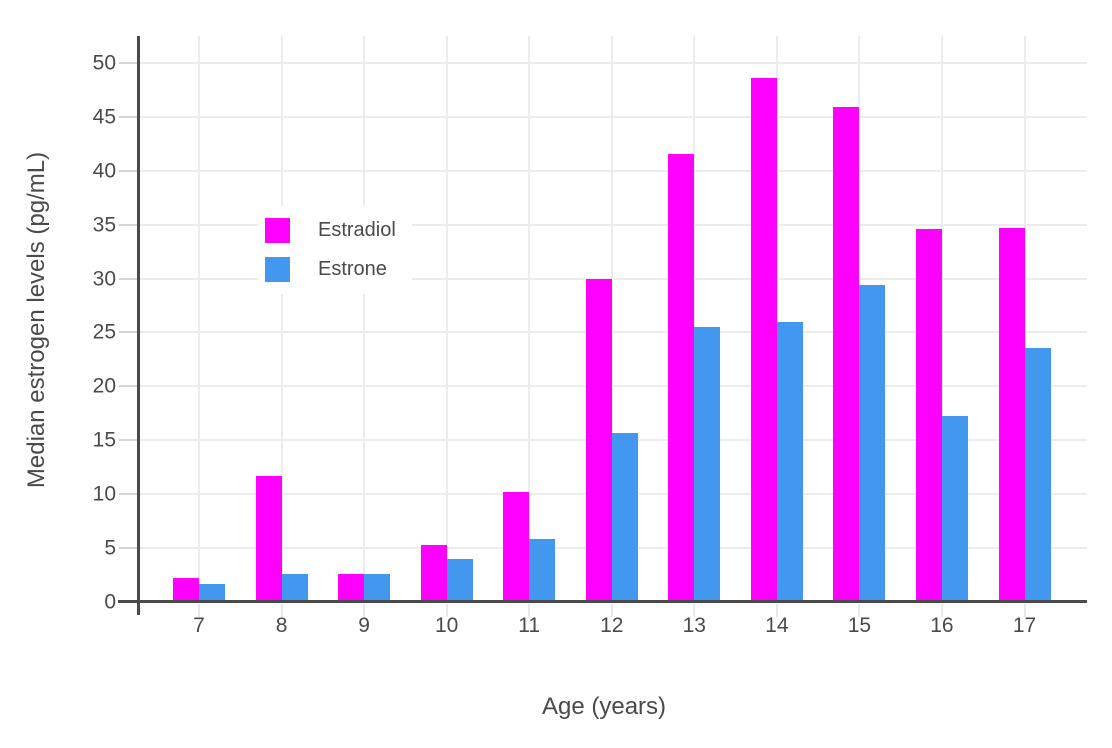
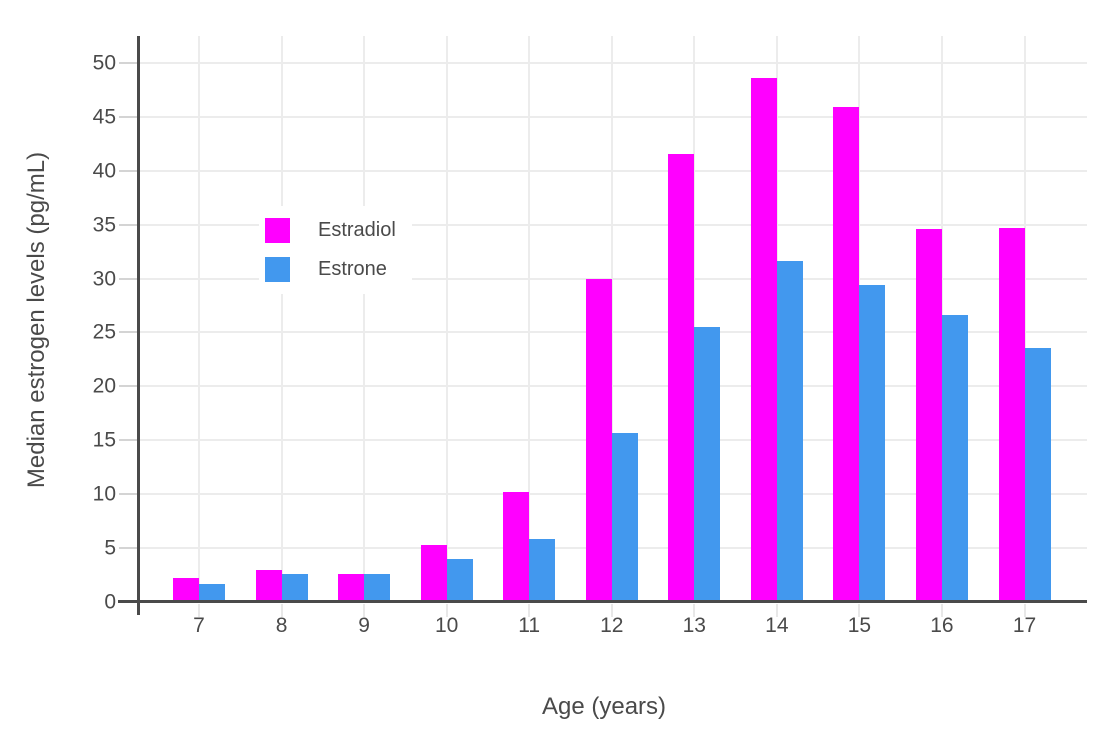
Estradiol/8: 11.7 -> 3.0
Estrone/14: 26.0 -> 31.6
Estrone/16: 17.3 -> 26.6
